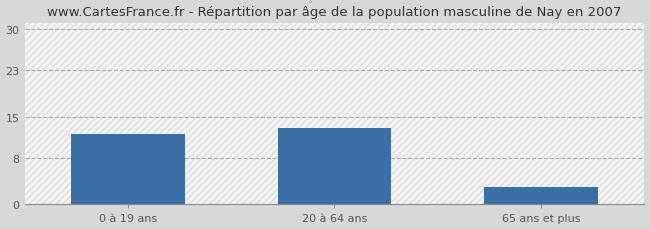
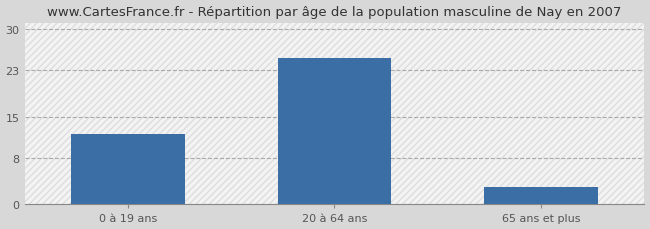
20 à 64 ans: 13 -> 25
